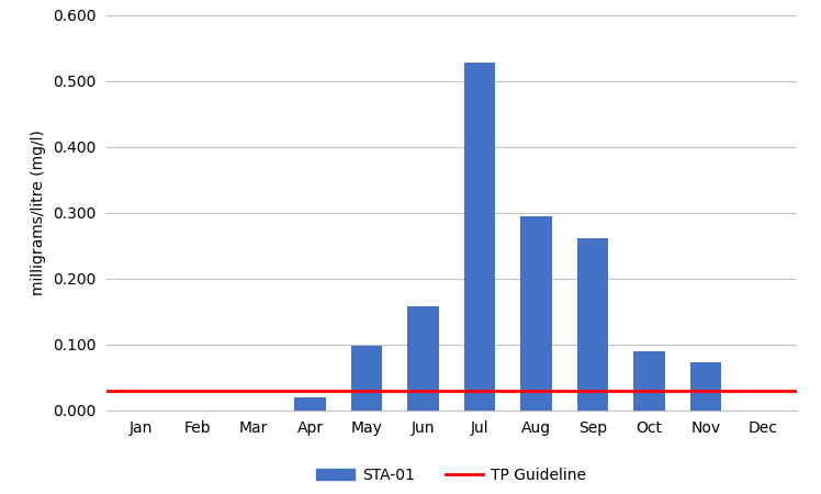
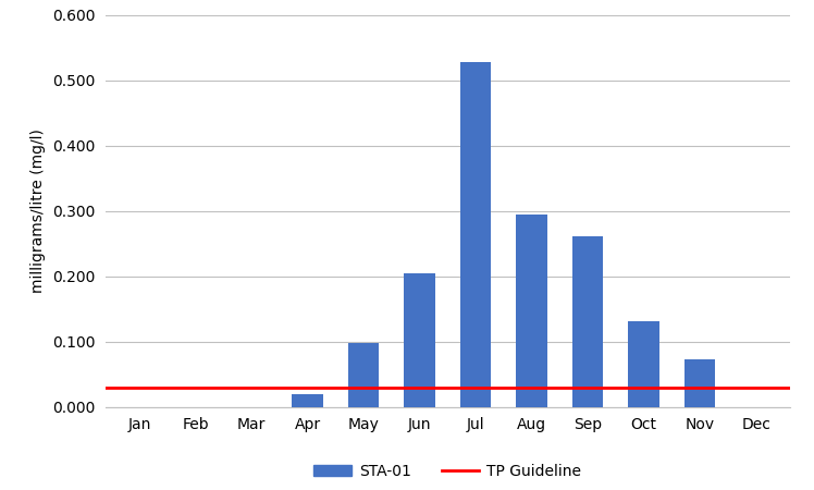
Jun: 0.158 -> 0.204
Oct: 0.090 -> 0.131
